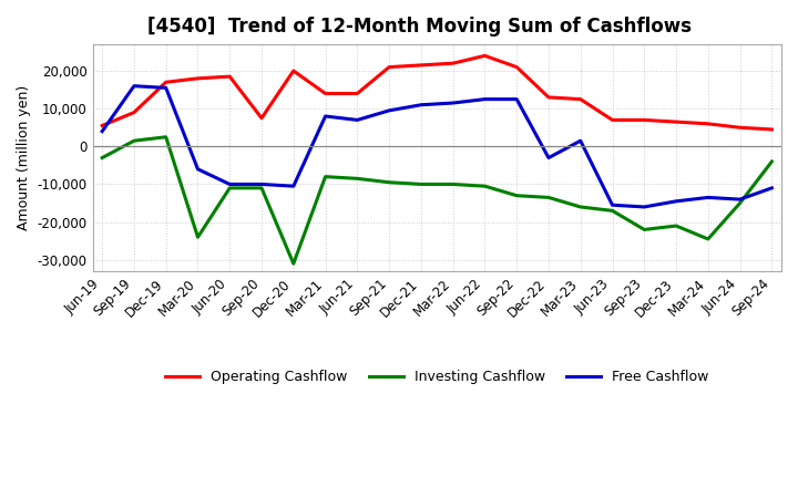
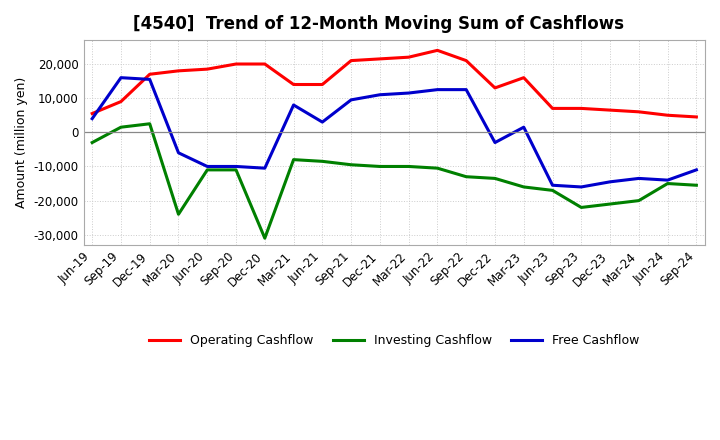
Operating Cashflow/Sep-20: 7,500 -> 20,000
Free Cashflow/Jun-21: 7,000 -> 3,000
Operating Cashflow/Mar-23: 12,500 -> 16,000
Investing Cashflow/Mar-24: -24,500 -> -20,000
Investing Cashflow/Sep-24: -4,000 -> -15,500
